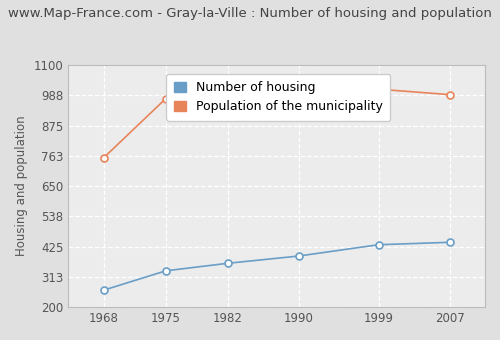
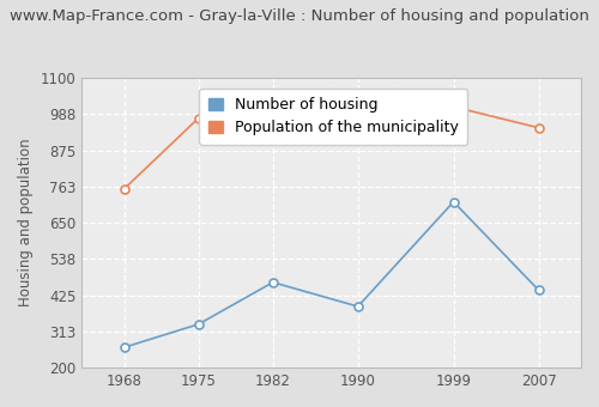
Number of housing/1982: 363 -> 465
Number of housing/1999: 432 -> 715
Population of the municipality/2007: 990 -> 945
